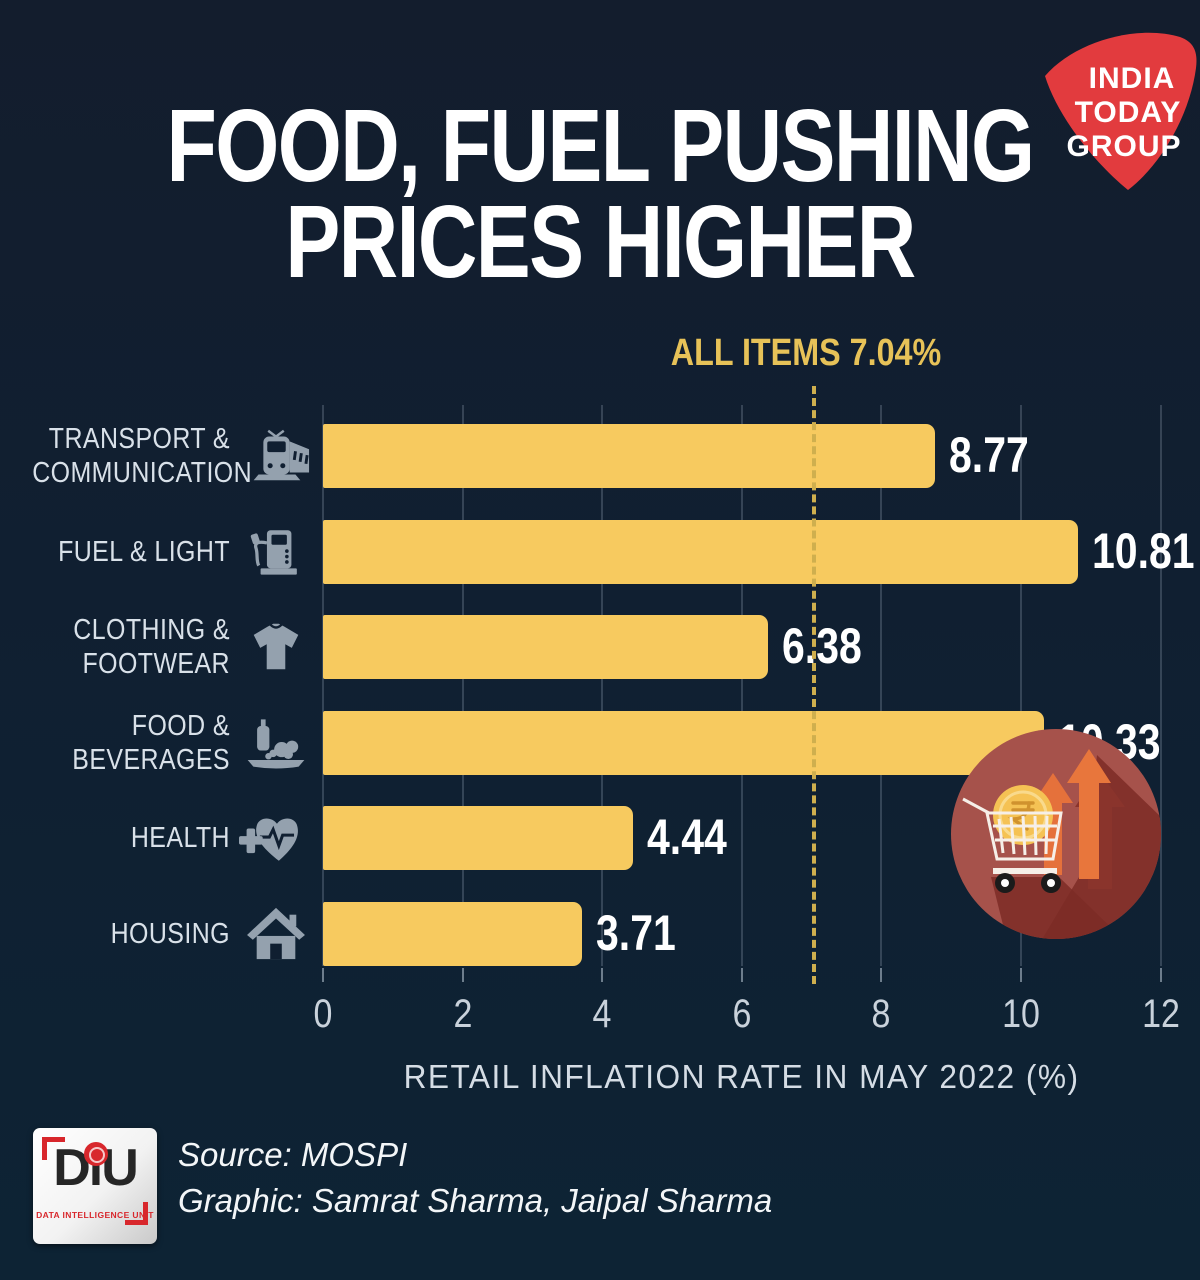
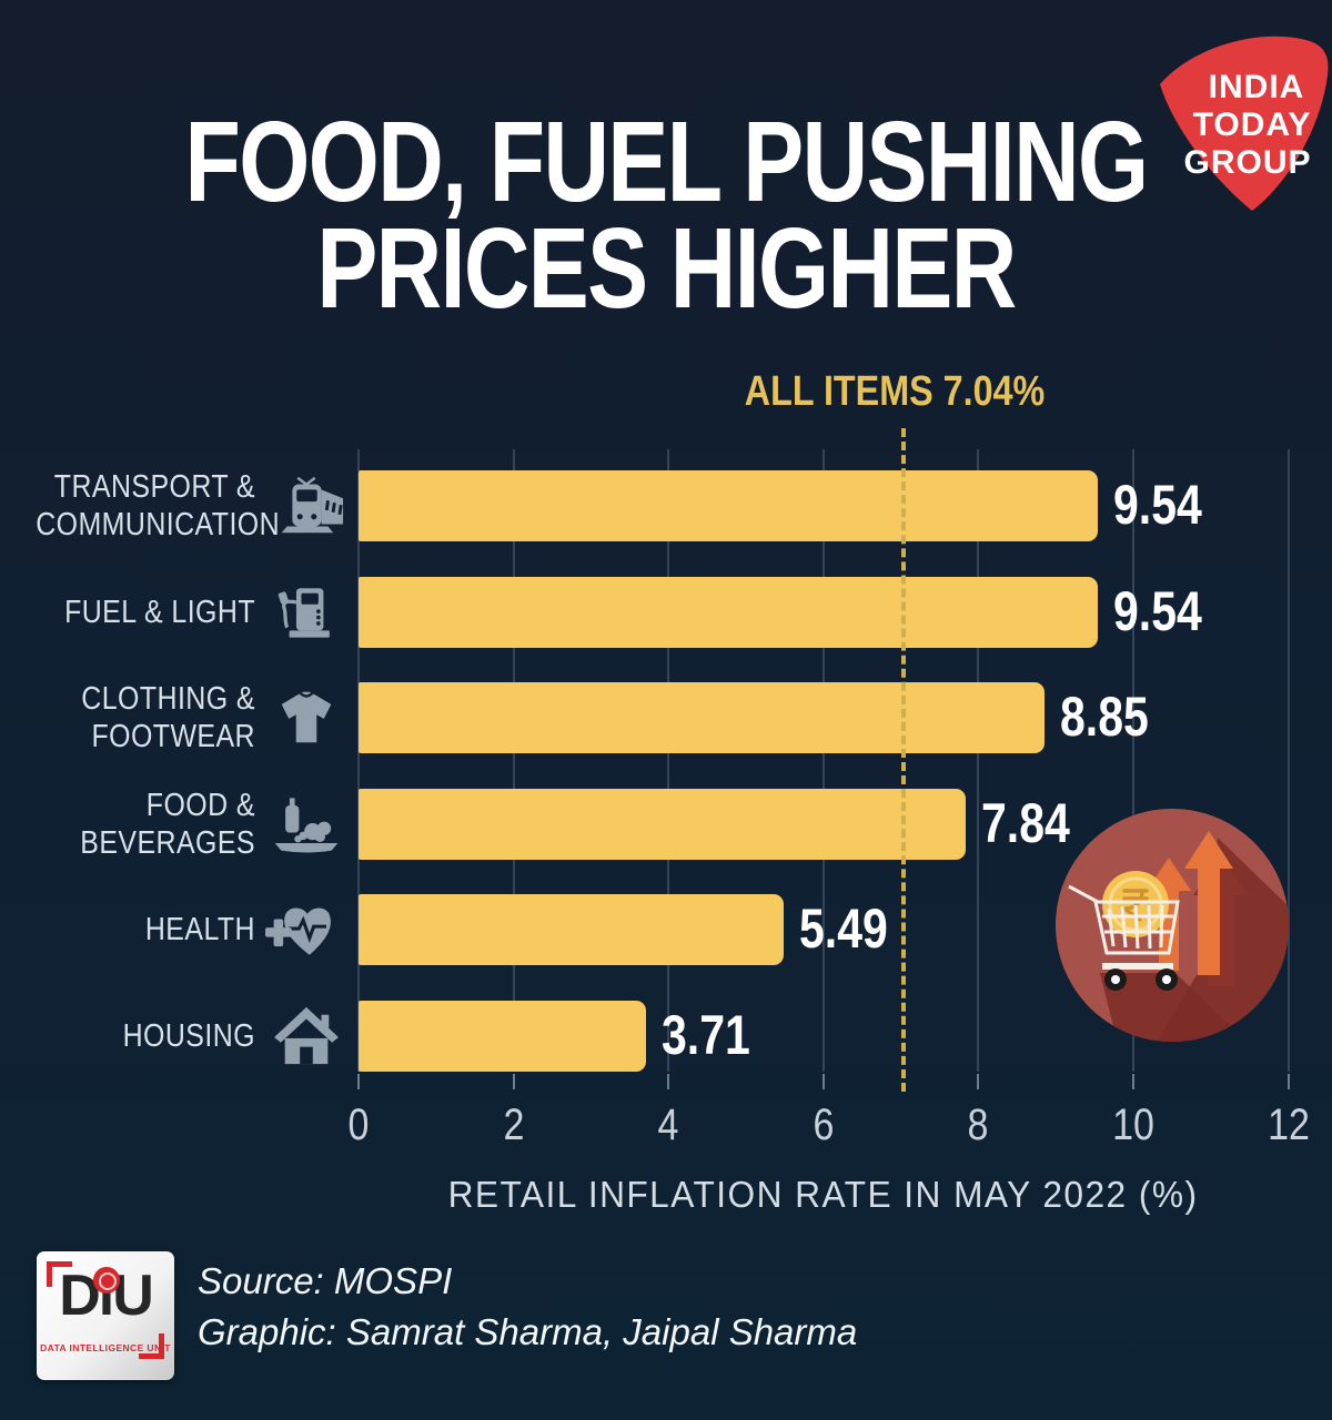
TRANSPORT & COMMUNICATION: 8.77 -> 9.54
FUEL & LIGHT: 10.81 -> 9.54
CLOTHING & FOOTWEAR: 6.38 -> 8.85
FOOD & BEVERAGES: 10.33 -> 7.84
HEALTH: 4.44 -> 5.49
